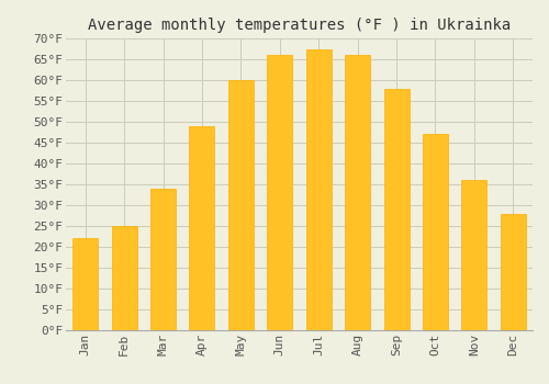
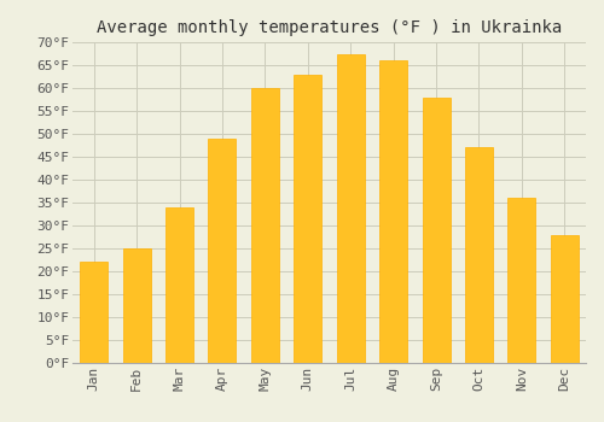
Jun: 66.0°F -> 63.0°F
